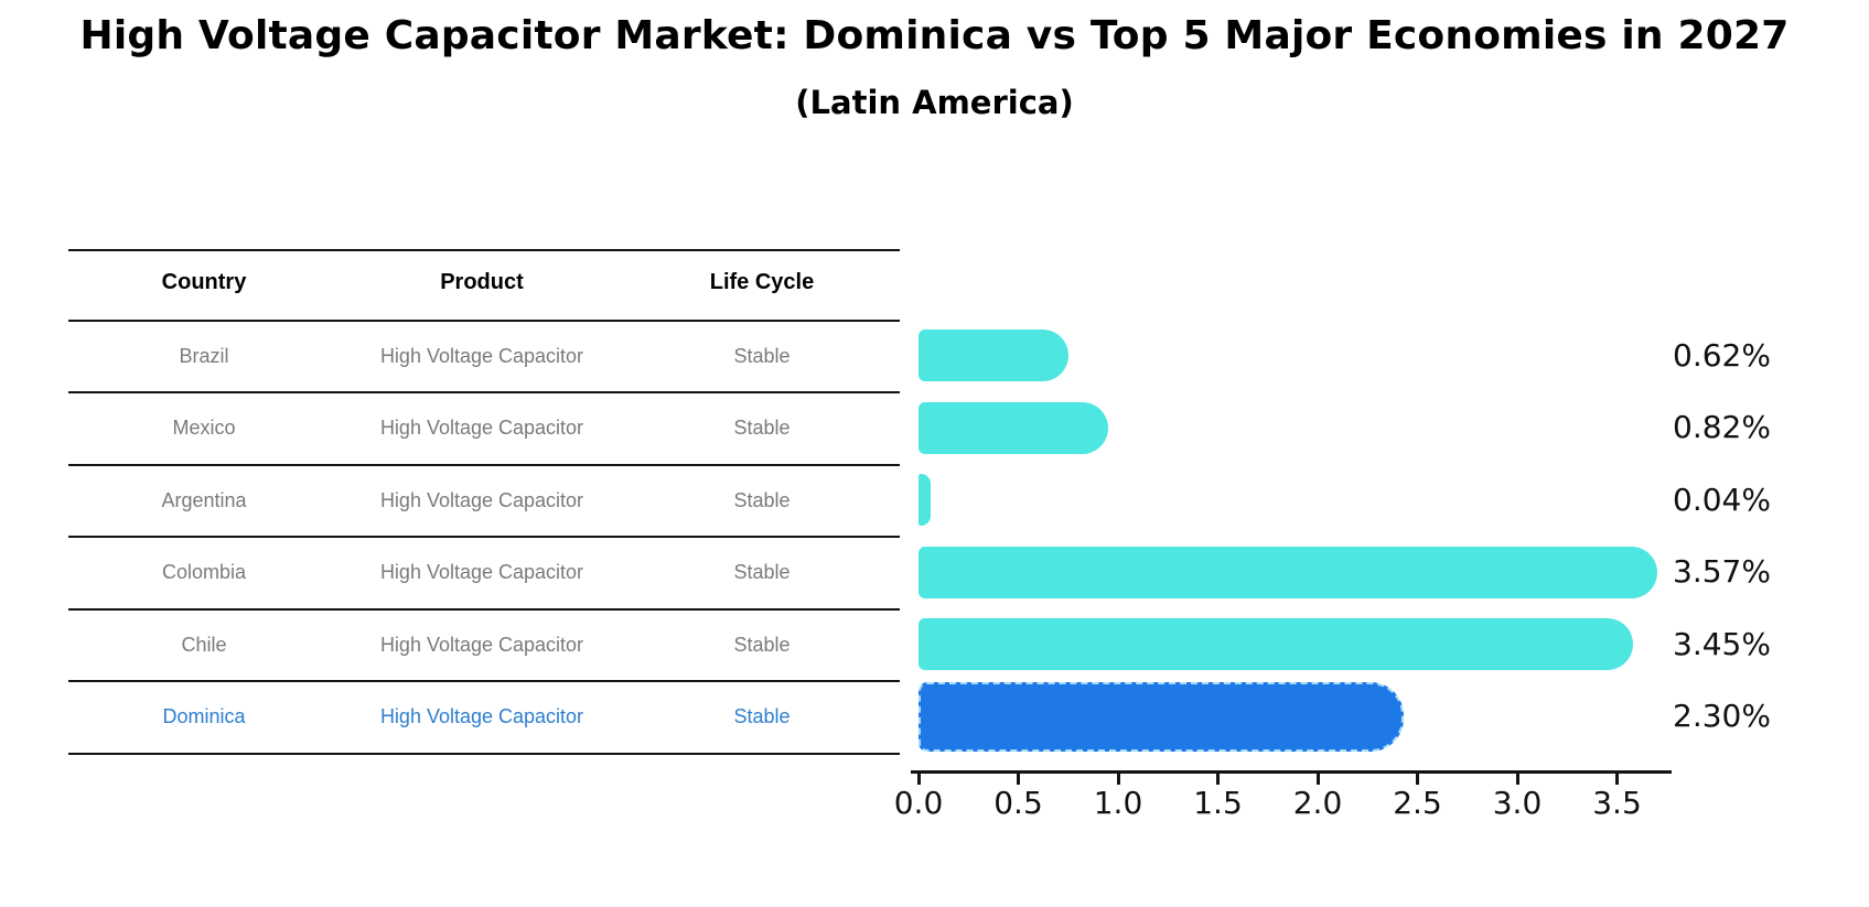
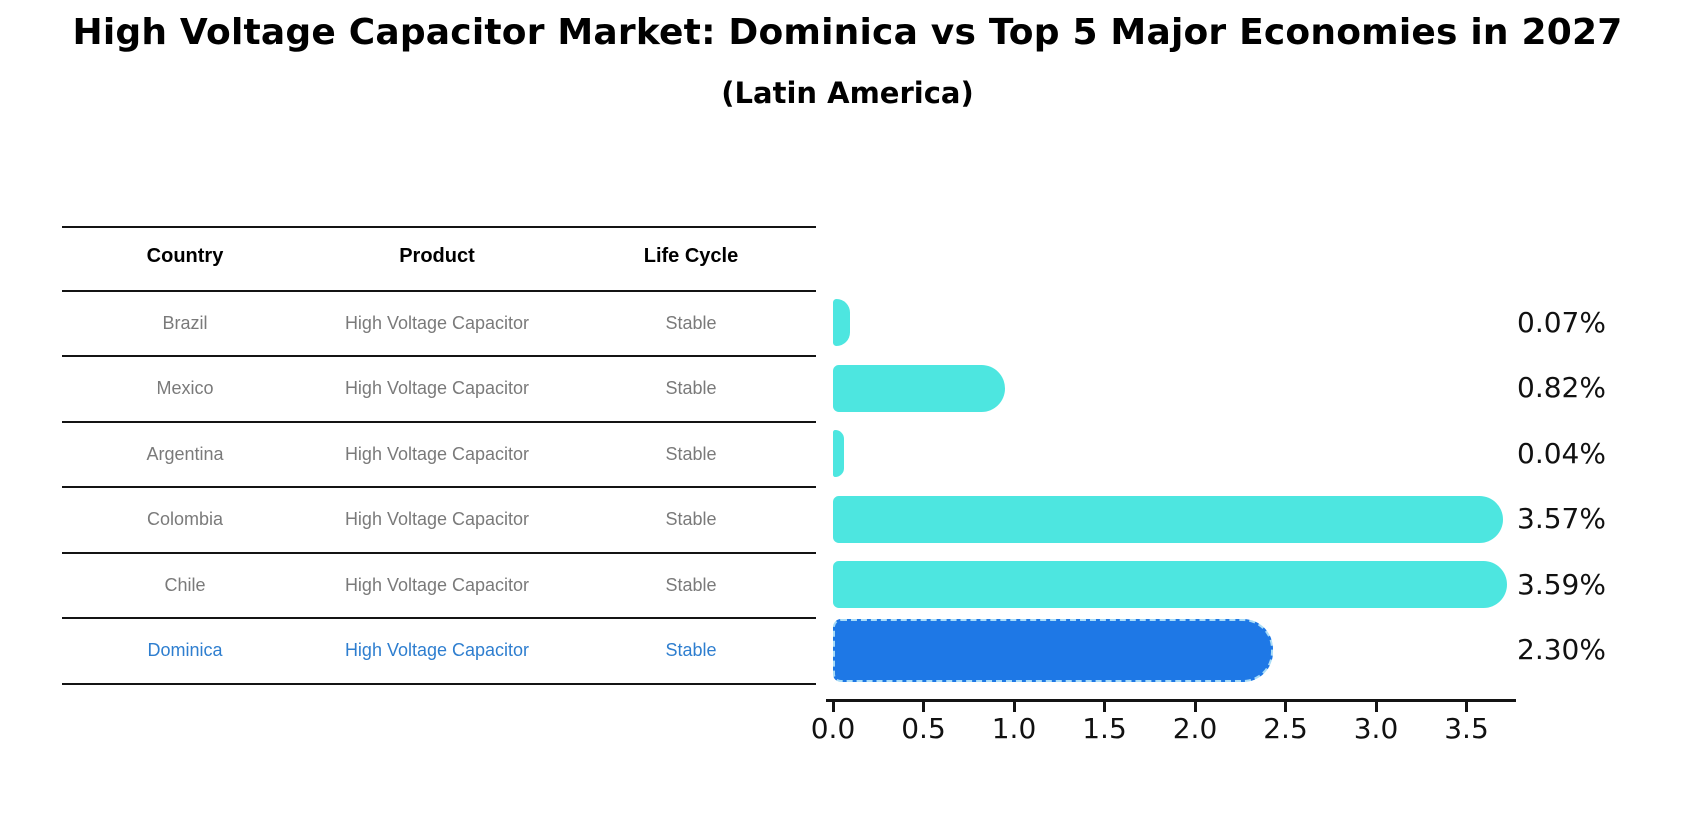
Brazil: 0.62% -> 0.07%
Chile: 3.45% -> 3.59%
